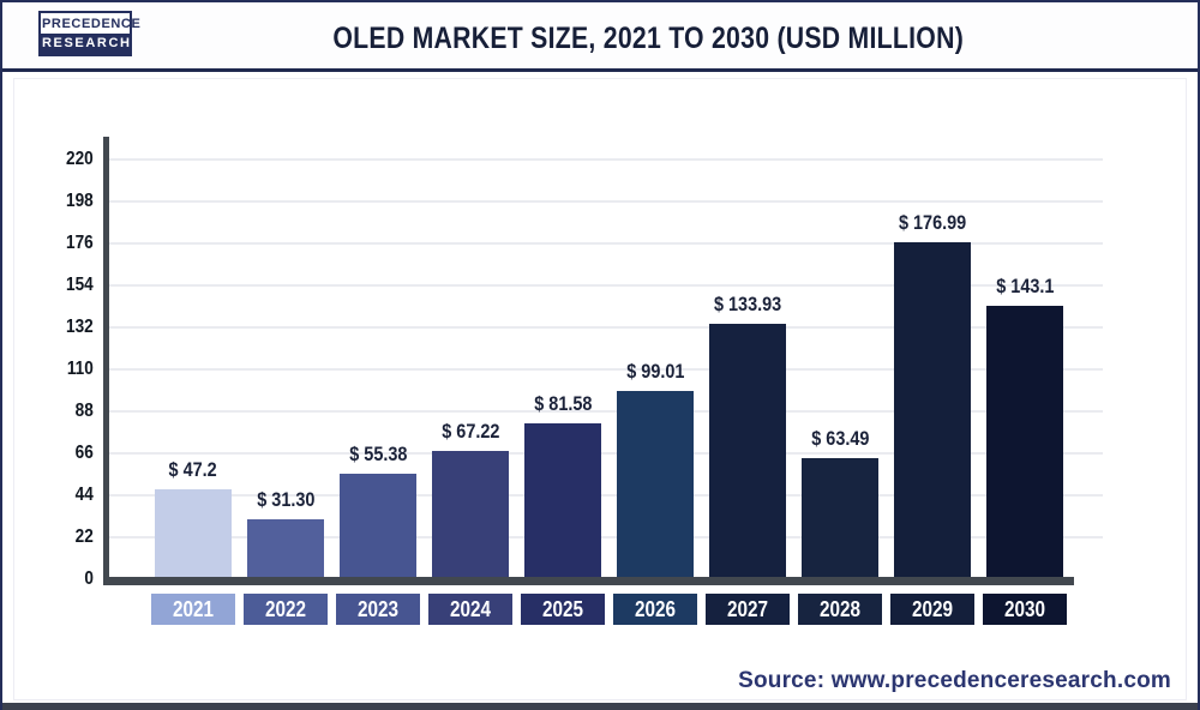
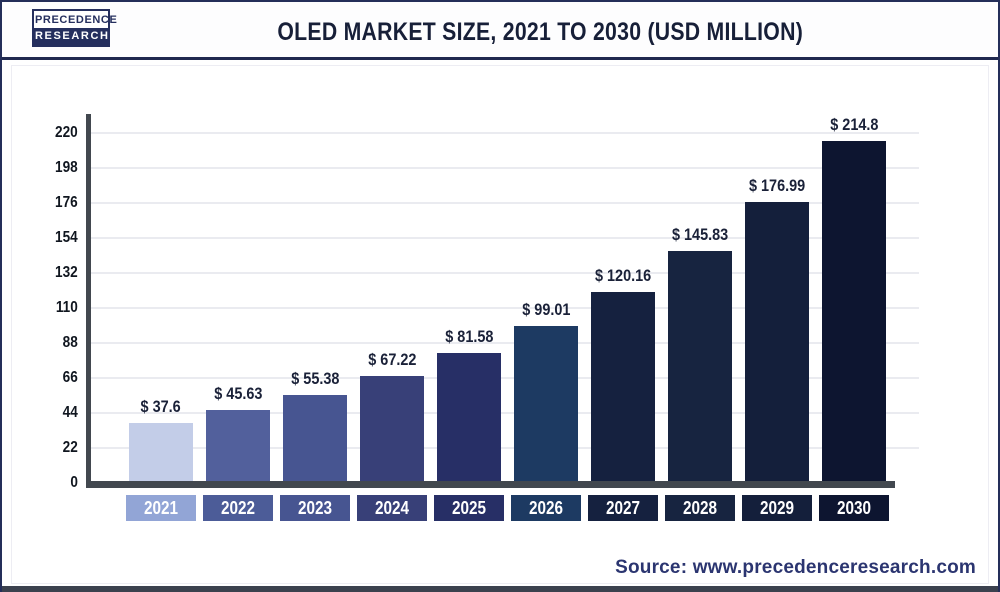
2021: 47.2 -> 37.6
2022: 31.30 -> 45.63
2027: 133.93 -> 120.16
2028: 63.49 -> 145.83
2030: 143.1 -> 214.8
